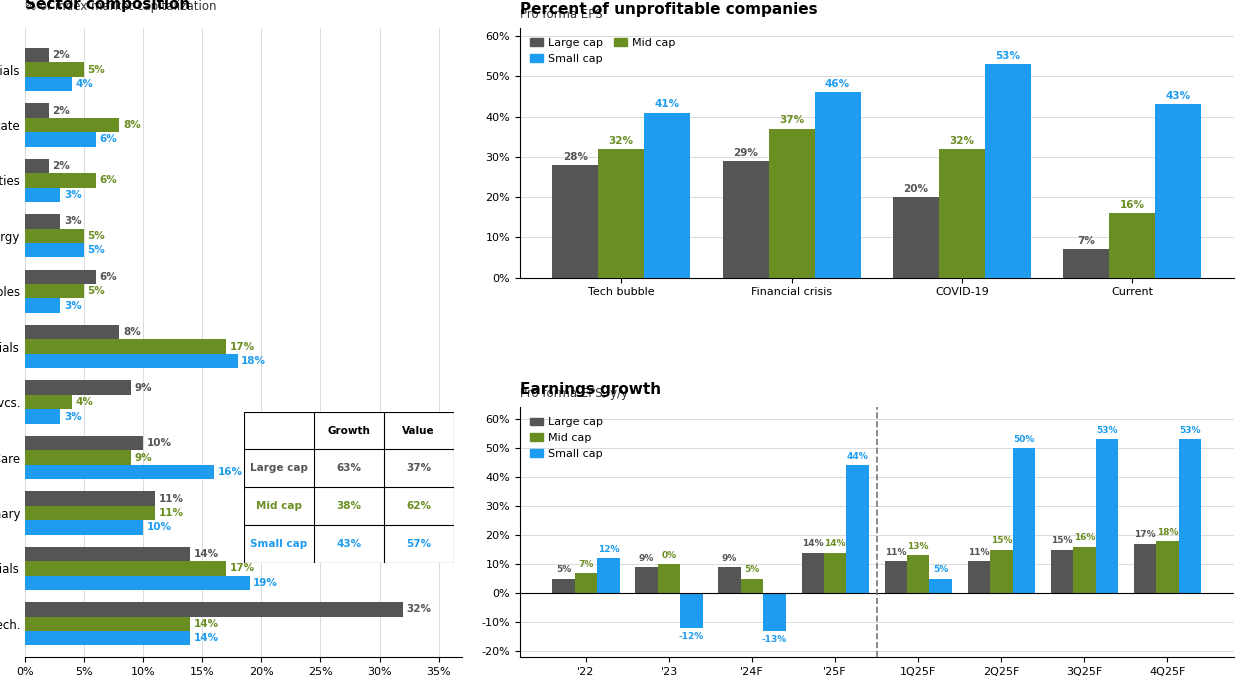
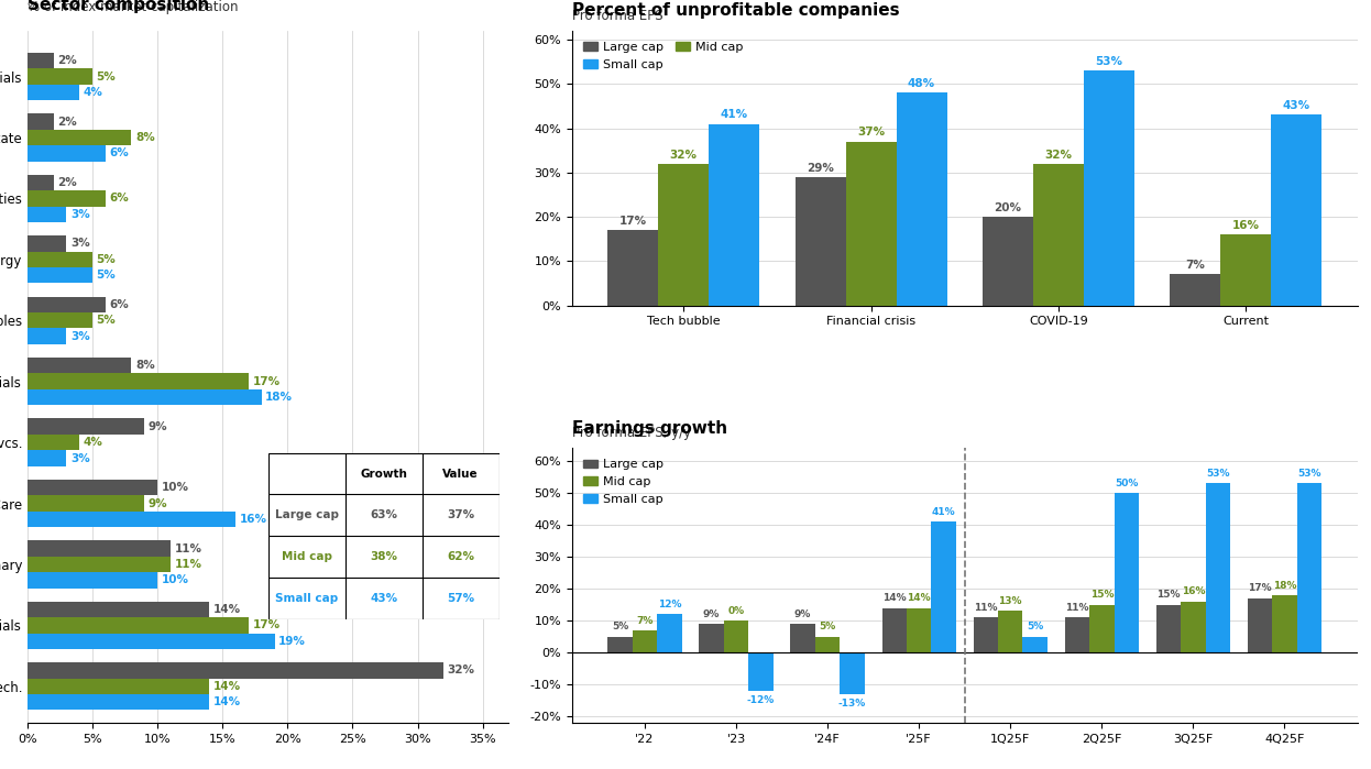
Large cap/Tech bubble: 28% -> 17%
Small cap/Financial crisis: 46% -> 48%
Small cap/'25F: 44% -> 41%
